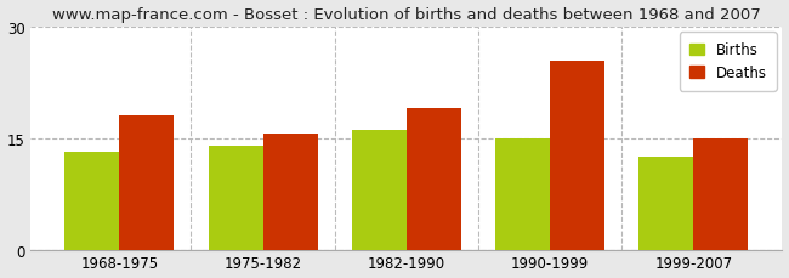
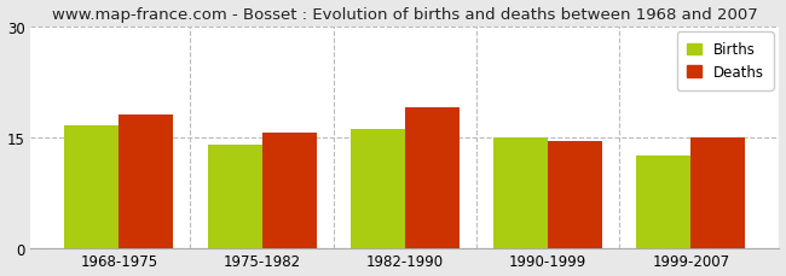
Births/1968-1975: 13.2 -> 16.5
Deaths/1990-1999: 25.4 -> 14.5
